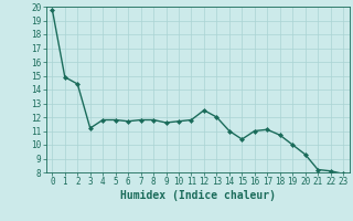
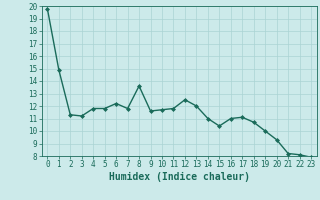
2: 14.4 -> 11.3
6: 11.7 -> 12.2
8: 11.8 -> 13.6
